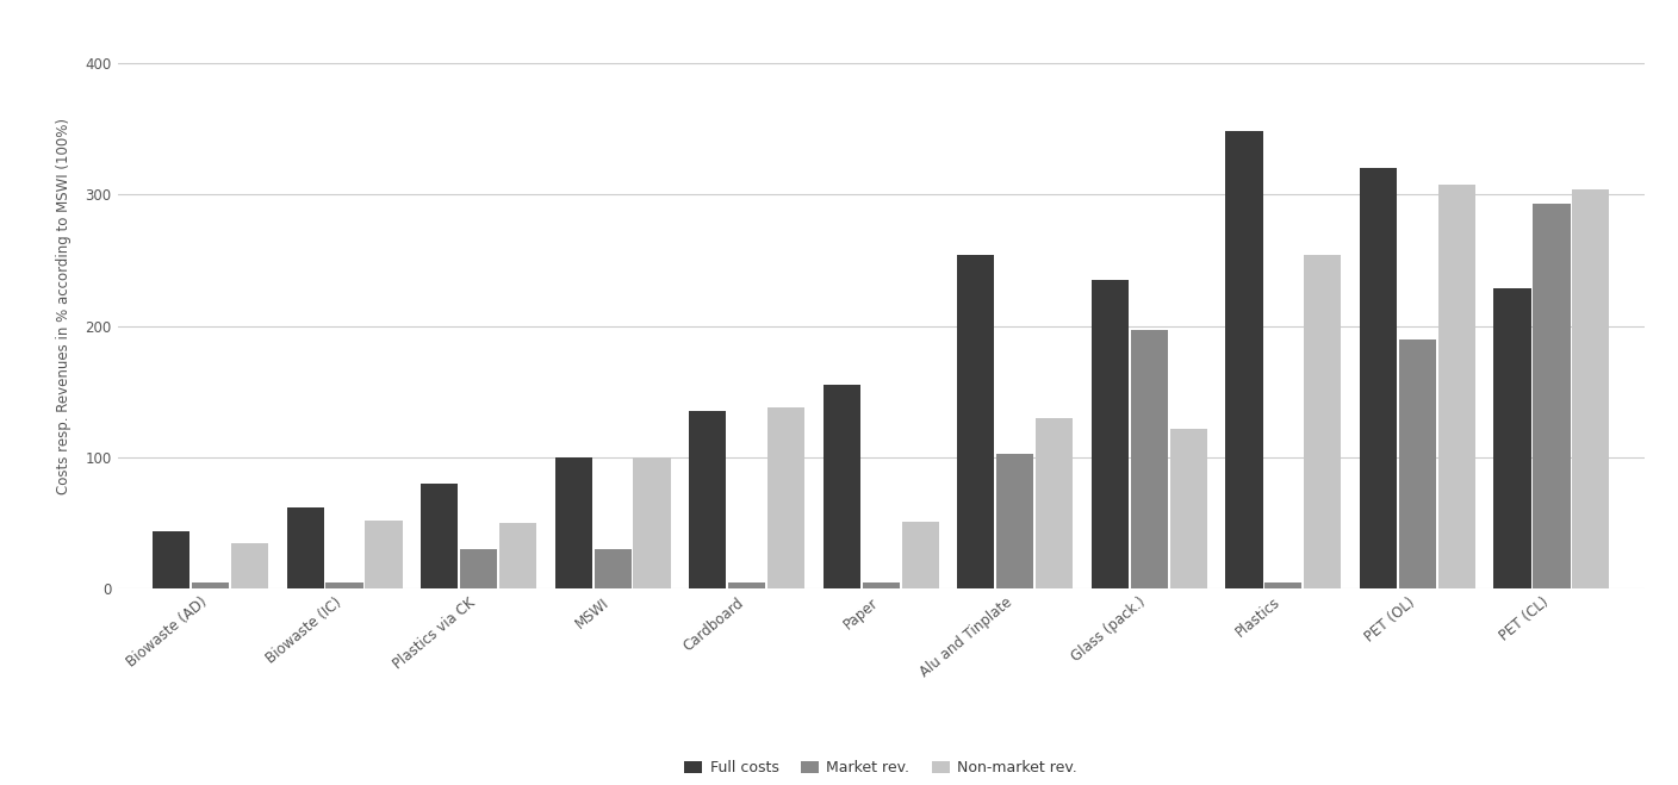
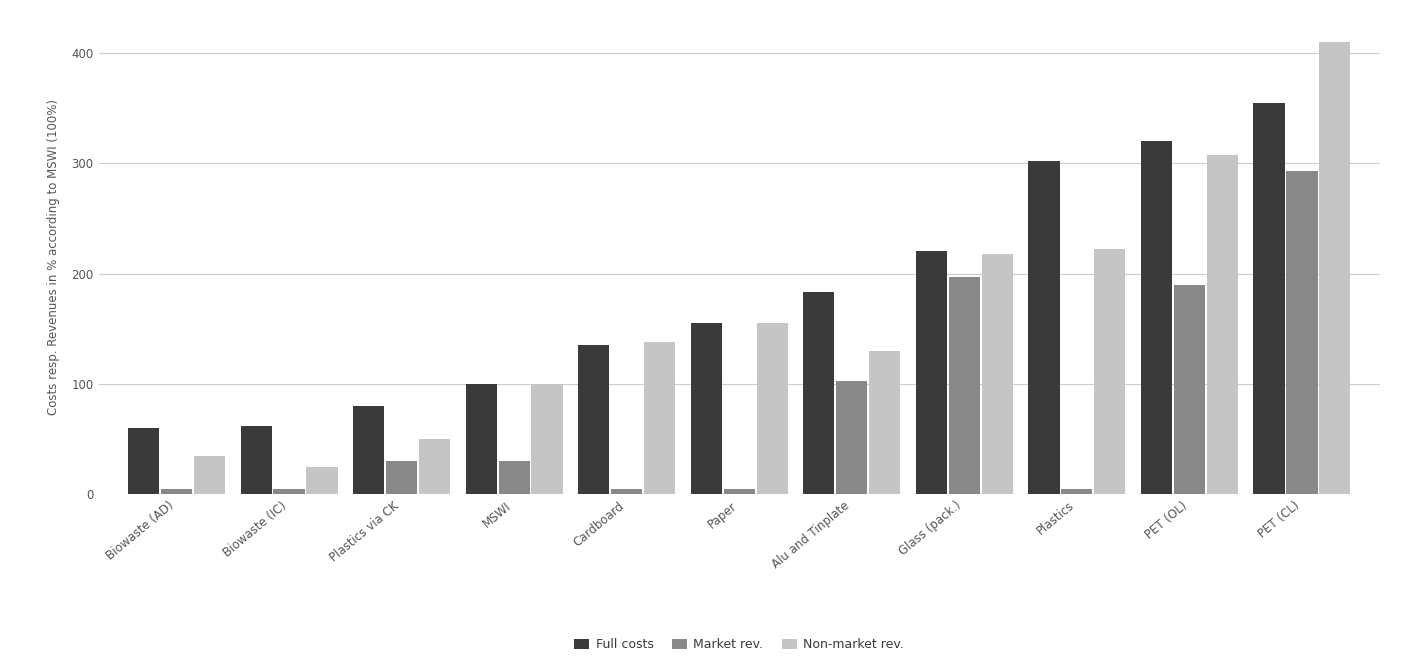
Full costs/Biowaste (AD): 44 -> 60
Non-market rev./Biowaste (IC): 52 -> 25
Non-market rev./Paper: 51 -> 155
Full costs/Alu and Tinplate: 254 -> 183
Full costs/Glass (pack.): 235 -> 220
Non-market rev./Glass (pack.): 122 -> 218
Full costs/Plastics: 348 -> 302
Non-market rev./Plastics: 254 -> 222
Full costs/PET (CL): 229 -> 355
Non-market rev./PET (CL): 304 -> 410
